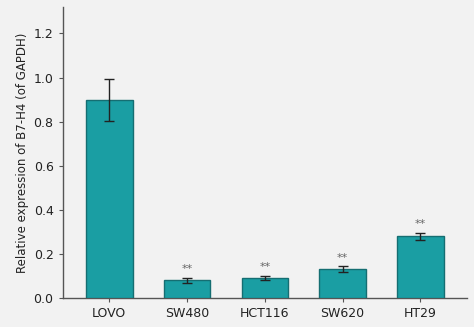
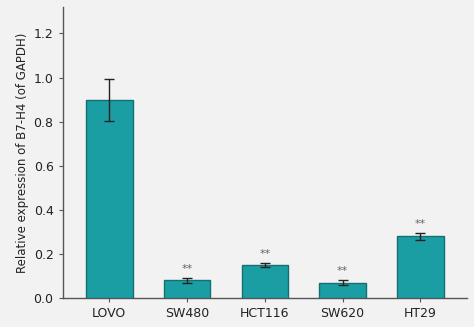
HCT116: 0.09 -> 0.15
SW620: 0.13 -> 0.07
